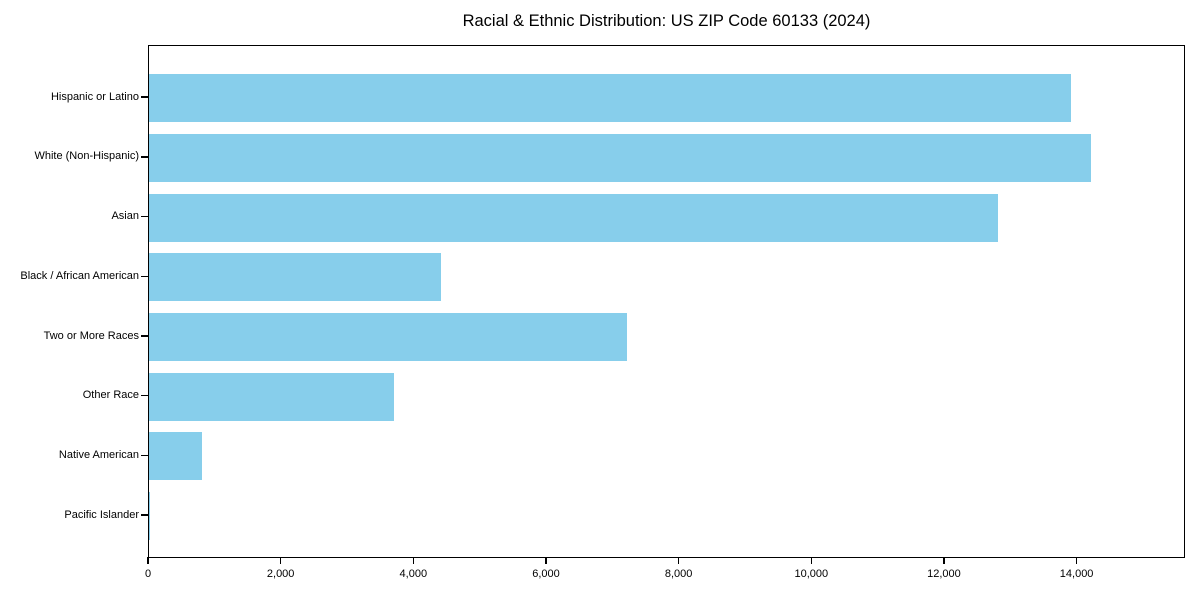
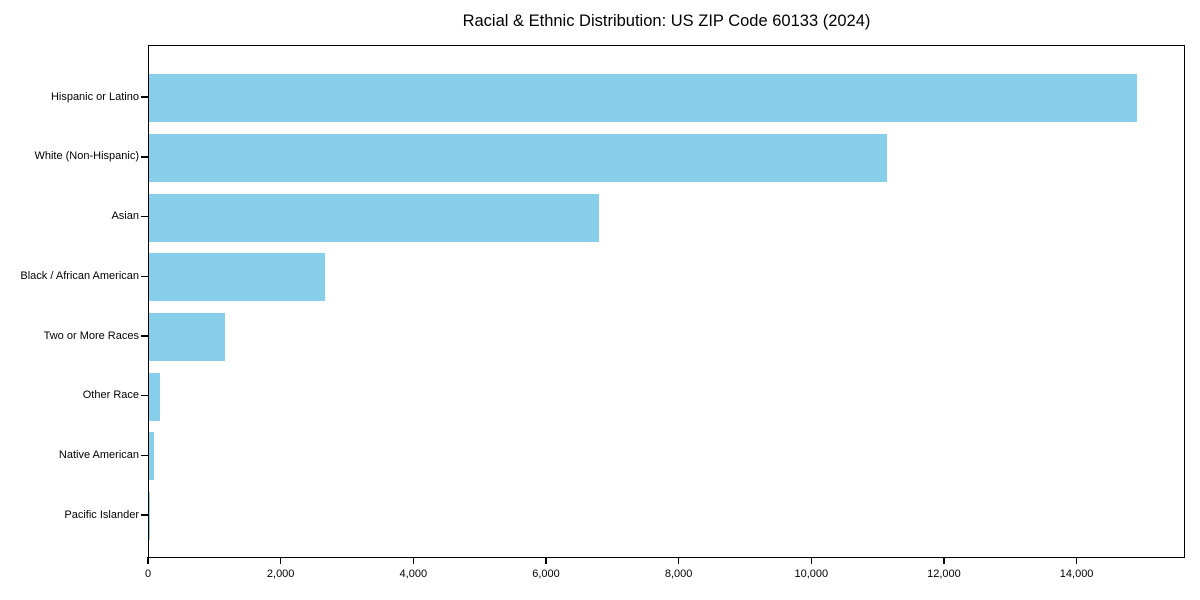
Hispanic or Latino: 13900 -> 14900
White (Non-Hispanic): 14200 -> 11100
Asian: 12800 -> 6800
Black / African American: 4400 -> 2600
Two or More Races: 7200 -> 1100
Other Race: 3700 -> 200
Native American: 800 -> 100
